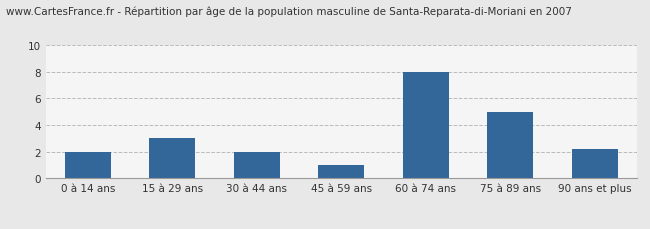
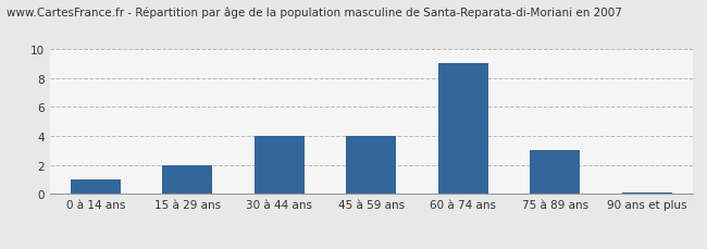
0 à 14 ans: 2.0 -> 1.0
15 à 29 ans: 3.0 -> 2.0
30 à 44 ans: 2.0 -> 4.0
45 à 59 ans: 1.0 -> 4.0
60 à 74 ans: 8.0 -> 9.0
75 à 89 ans: 5.0 -> 3.0
90 ans et plus: 2.2 -> 0.1
